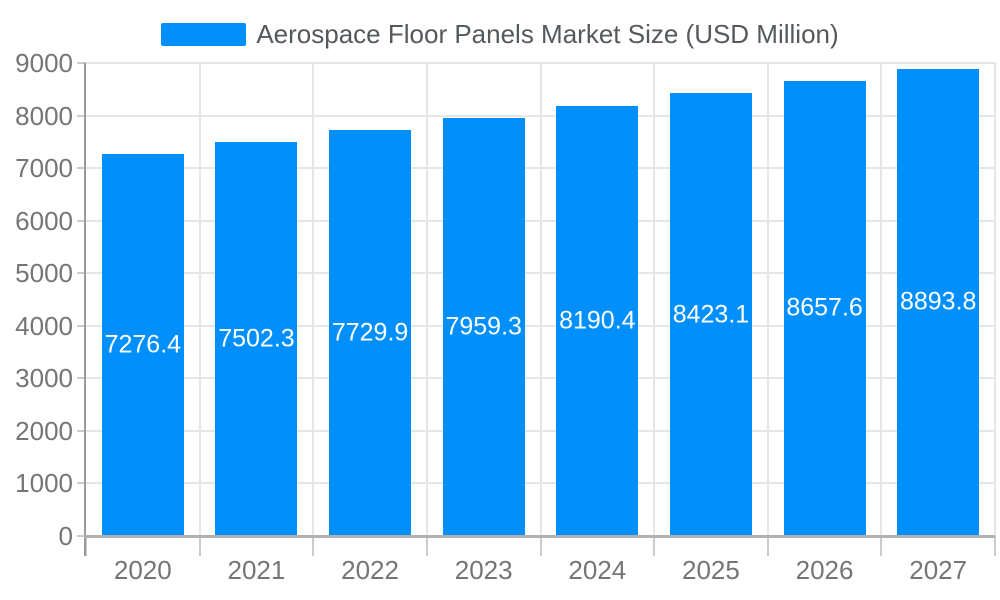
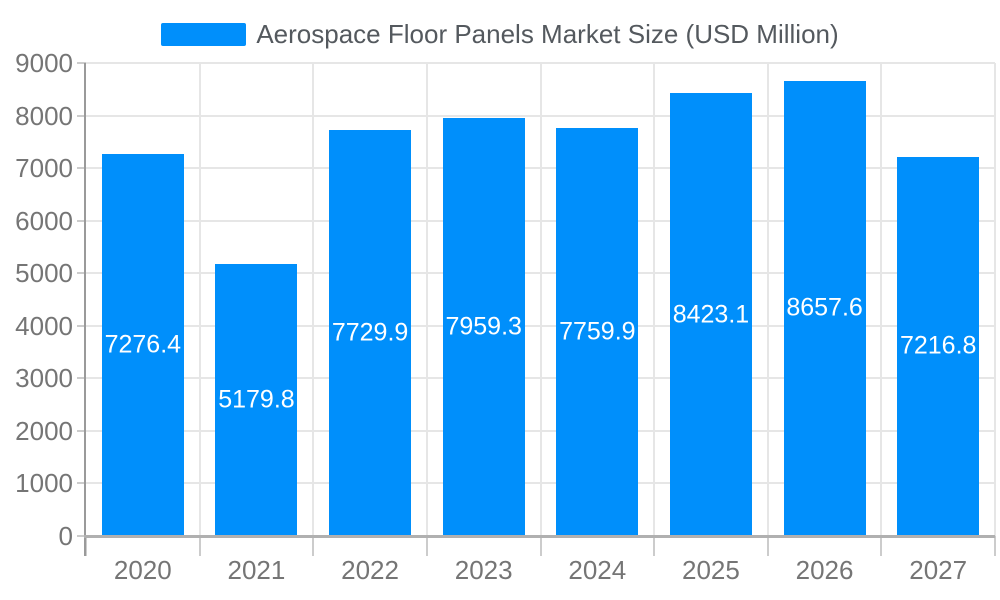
2021: 7502.3 -> 5179.8
2024: 8190.4 -> 7759.9
2027: 8893.8 -> 7216.8
